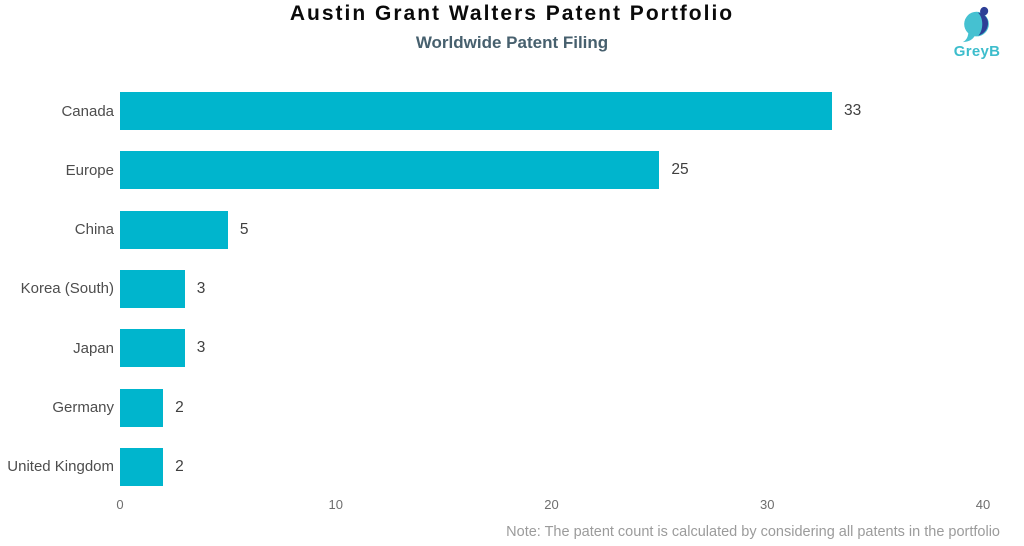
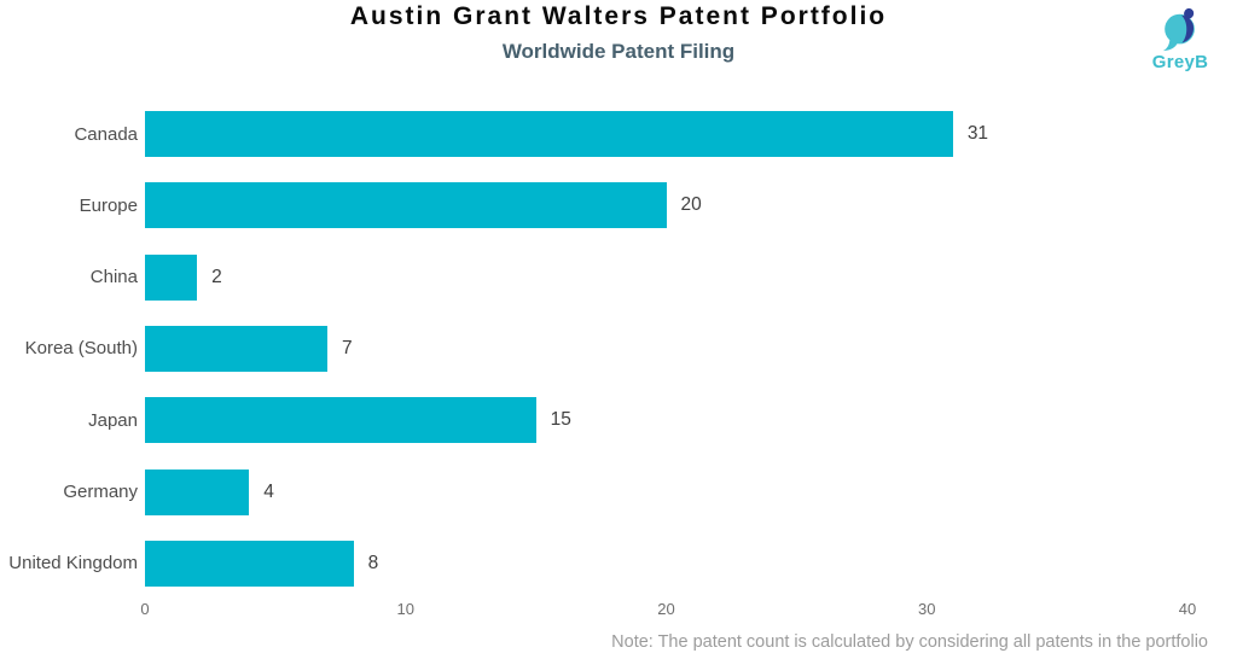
Canada: 33 -> 31
Europe: 25 -> 20
China: 5 -> 2
Korea (South): 3 -> 7
Japan: 3 -> 15
Germany: 2 -> 4
United Kingdom: 2 -> 8
